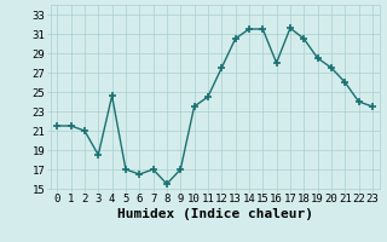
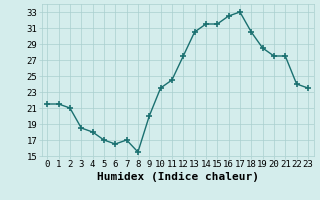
4: 24.6 -> 18.0
9: 17.0 -> 20.0
16: 28.0 -> 32.5
17: 31.6 -> 33.0
21: 26.0 -> 27.5
